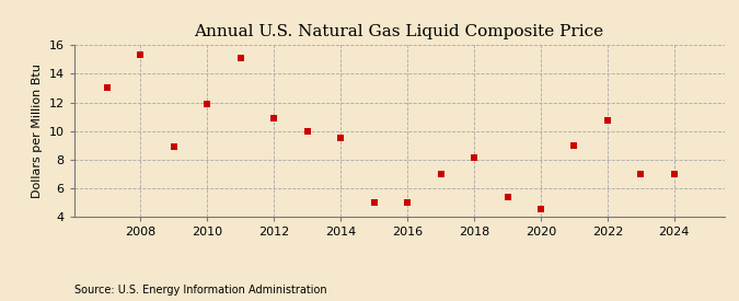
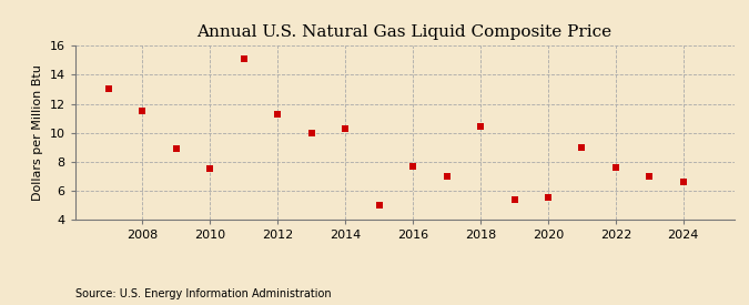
2008: 15.3 -> 11.5
2010: 11.9 -> 7.5
2012: 10.9 -> 11.3
2014: 9.5 -> 10.3
2016: 5.0 -> 7.7
2018: 8.1 -> 10.4
2020: 4.5 -> 5.5
2022: 10.7 -> 7.6
2024: 7.0 -> 6.6
